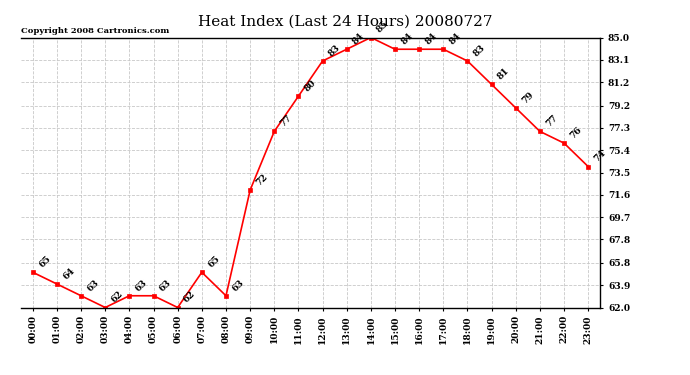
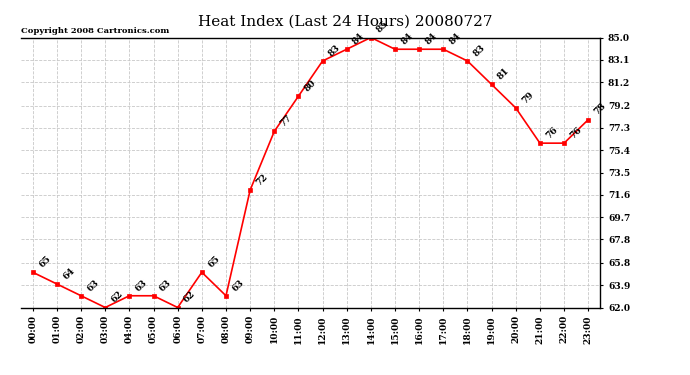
21:00: 77 -> 76
23:00: 74 -> 78
